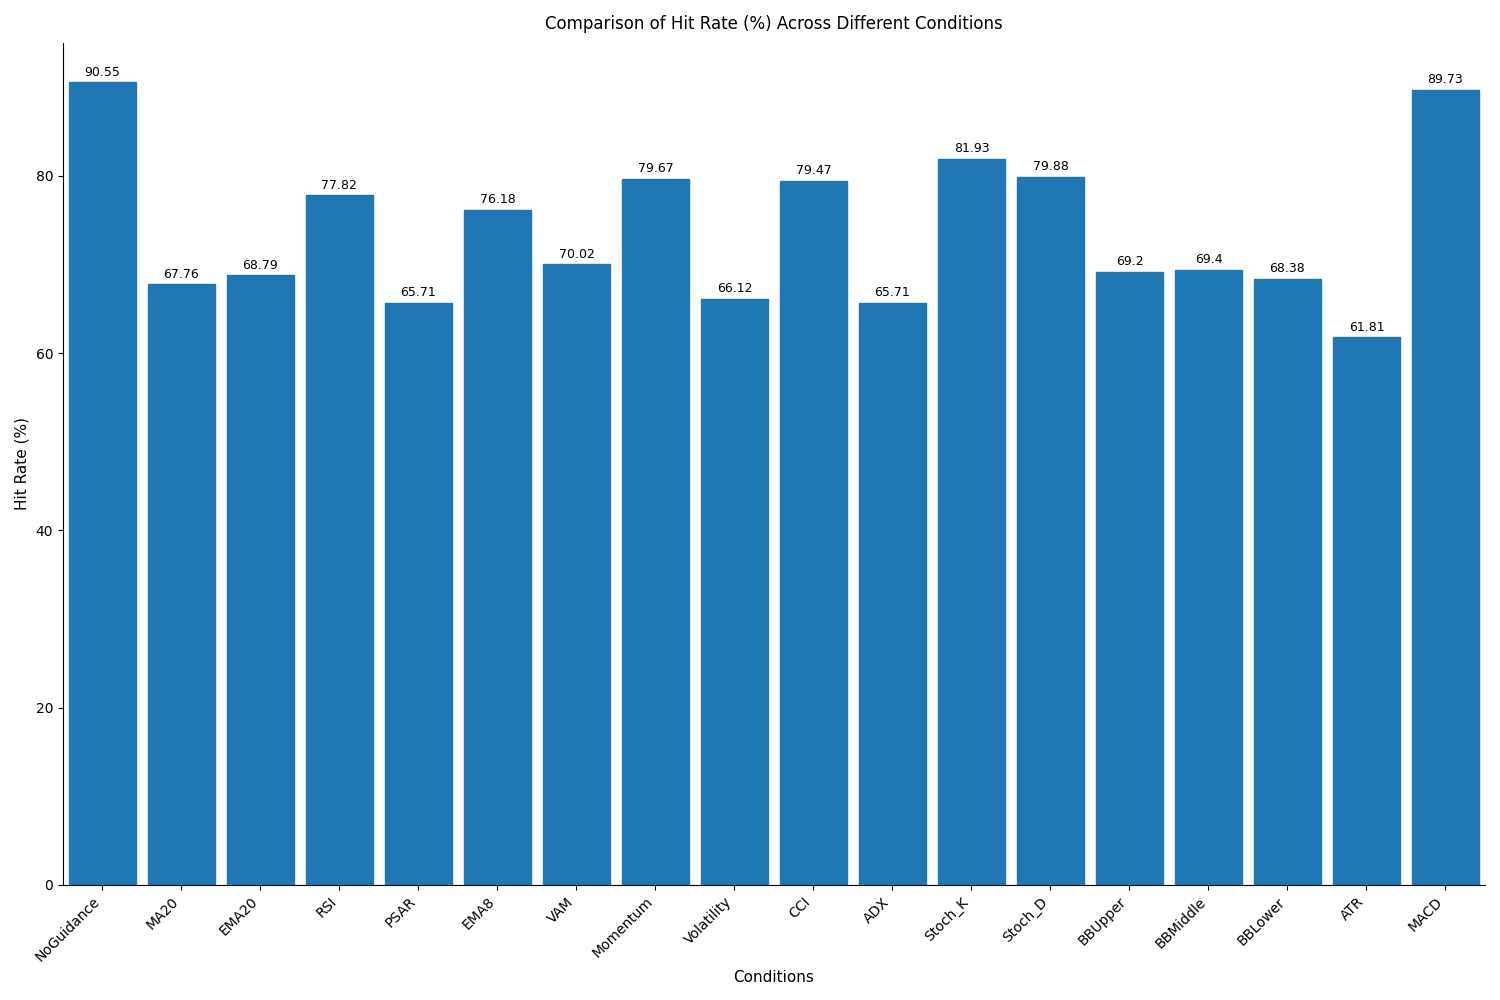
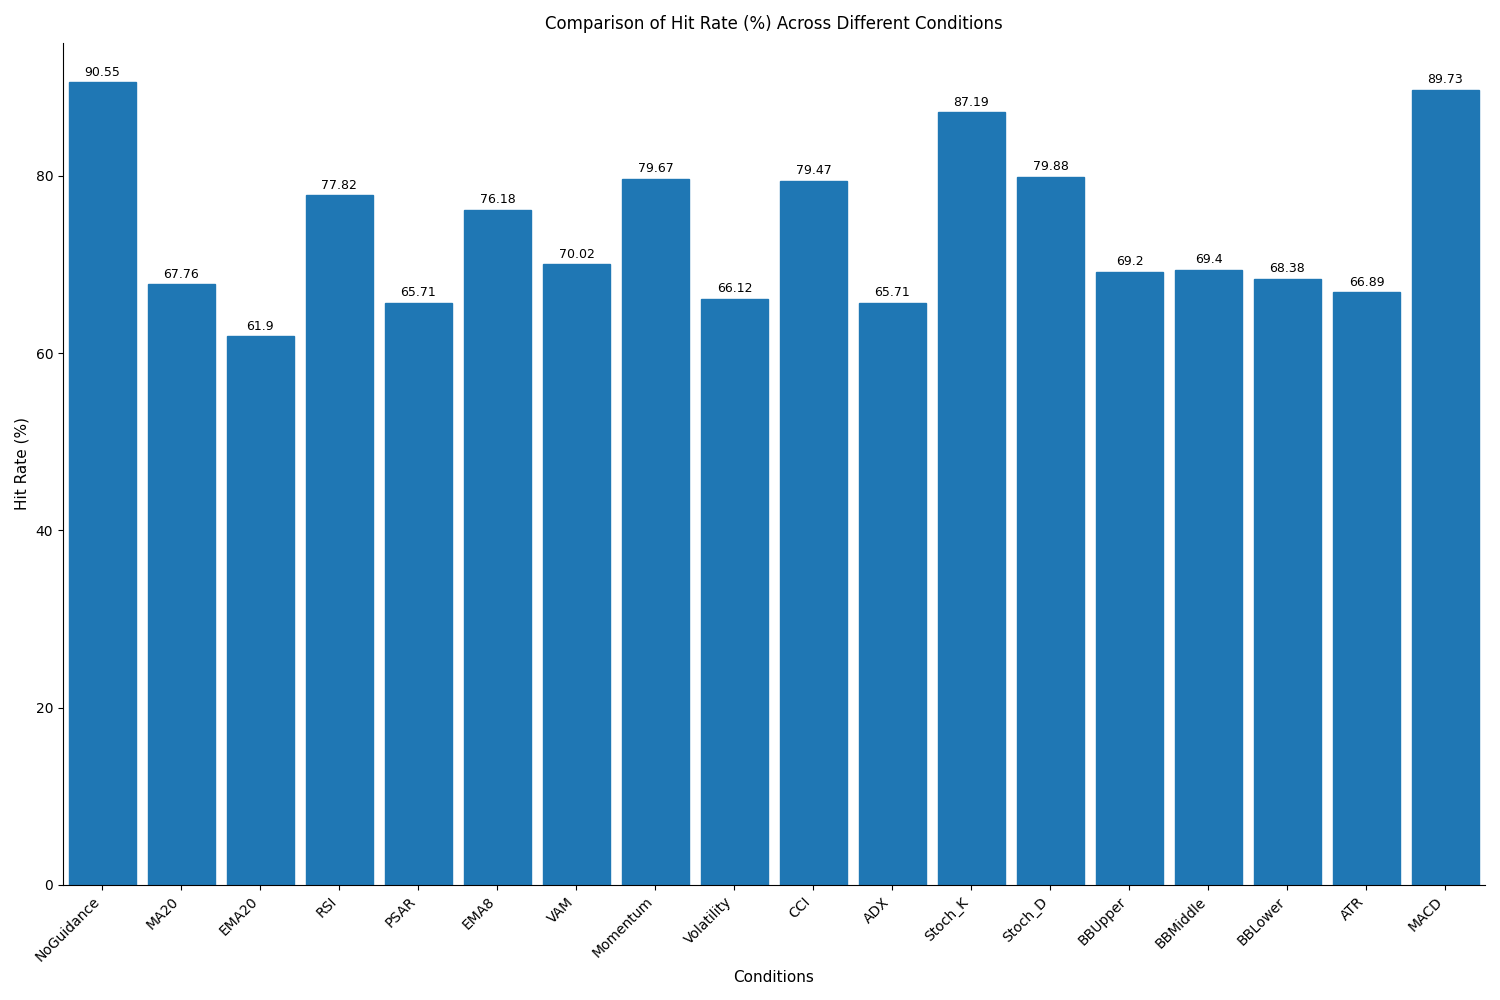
EMA20: 68.79 -> 61.9
Stoch_K: 81.93 -> 87.19
ATR: 61.81 -> 66.89
